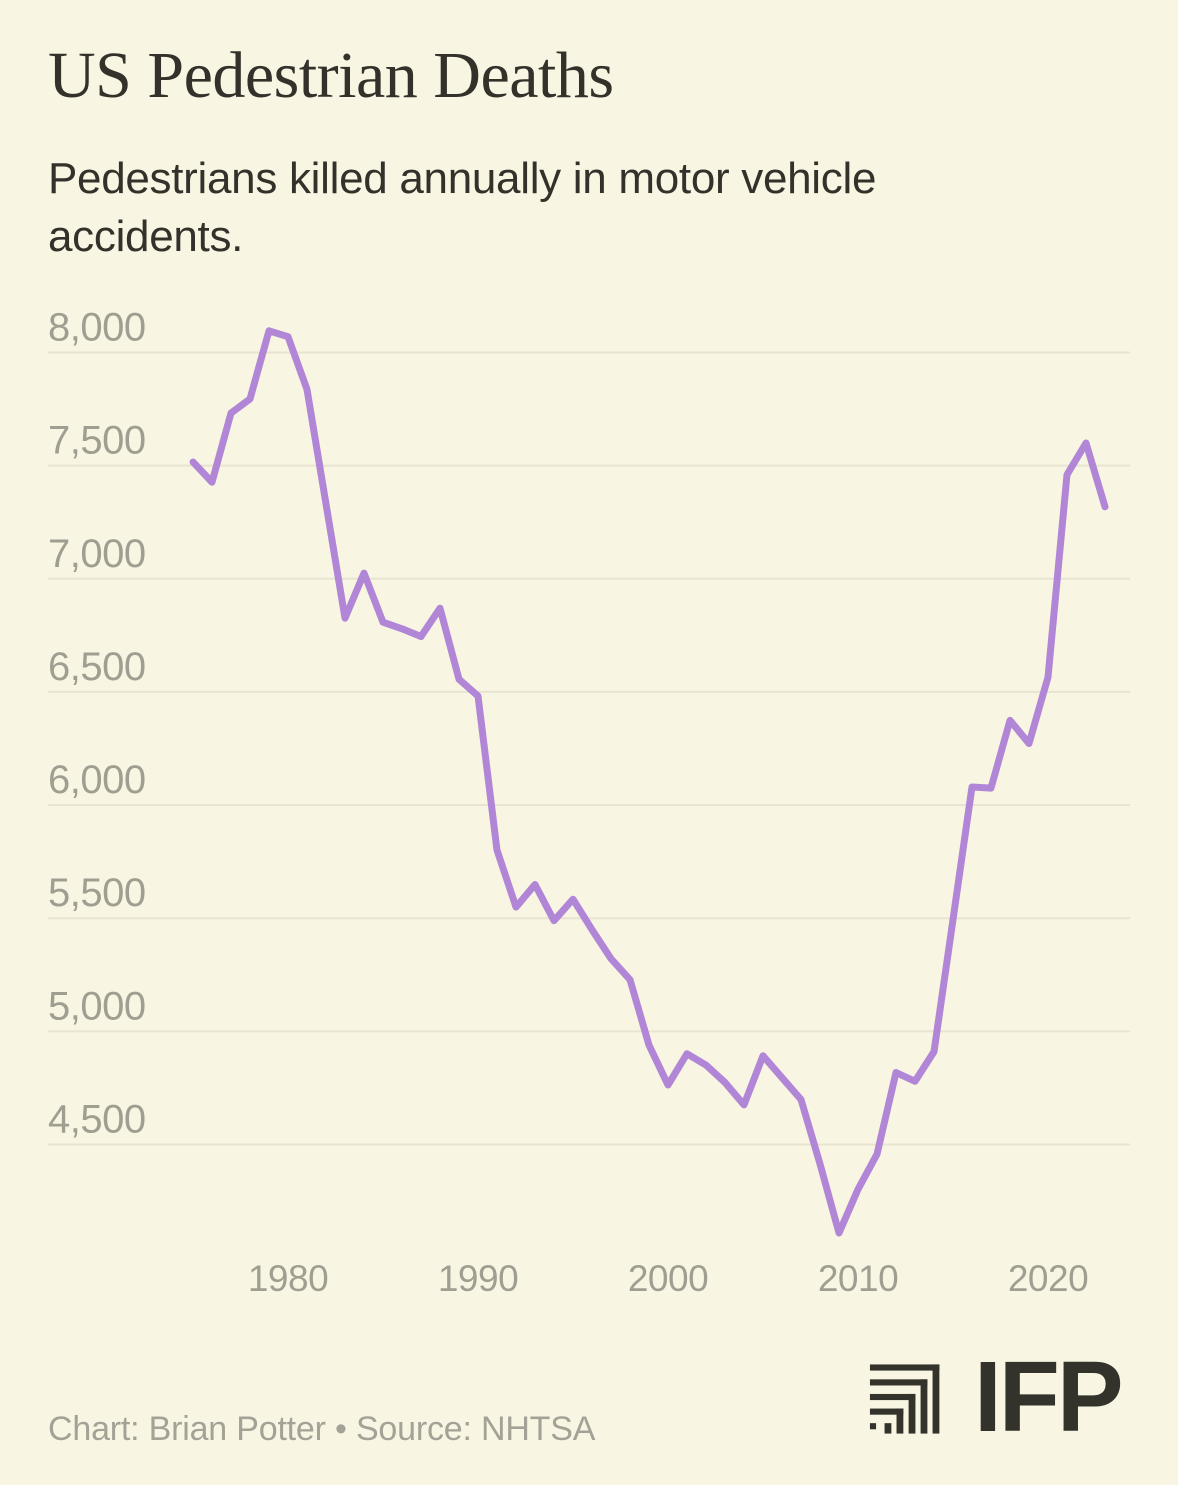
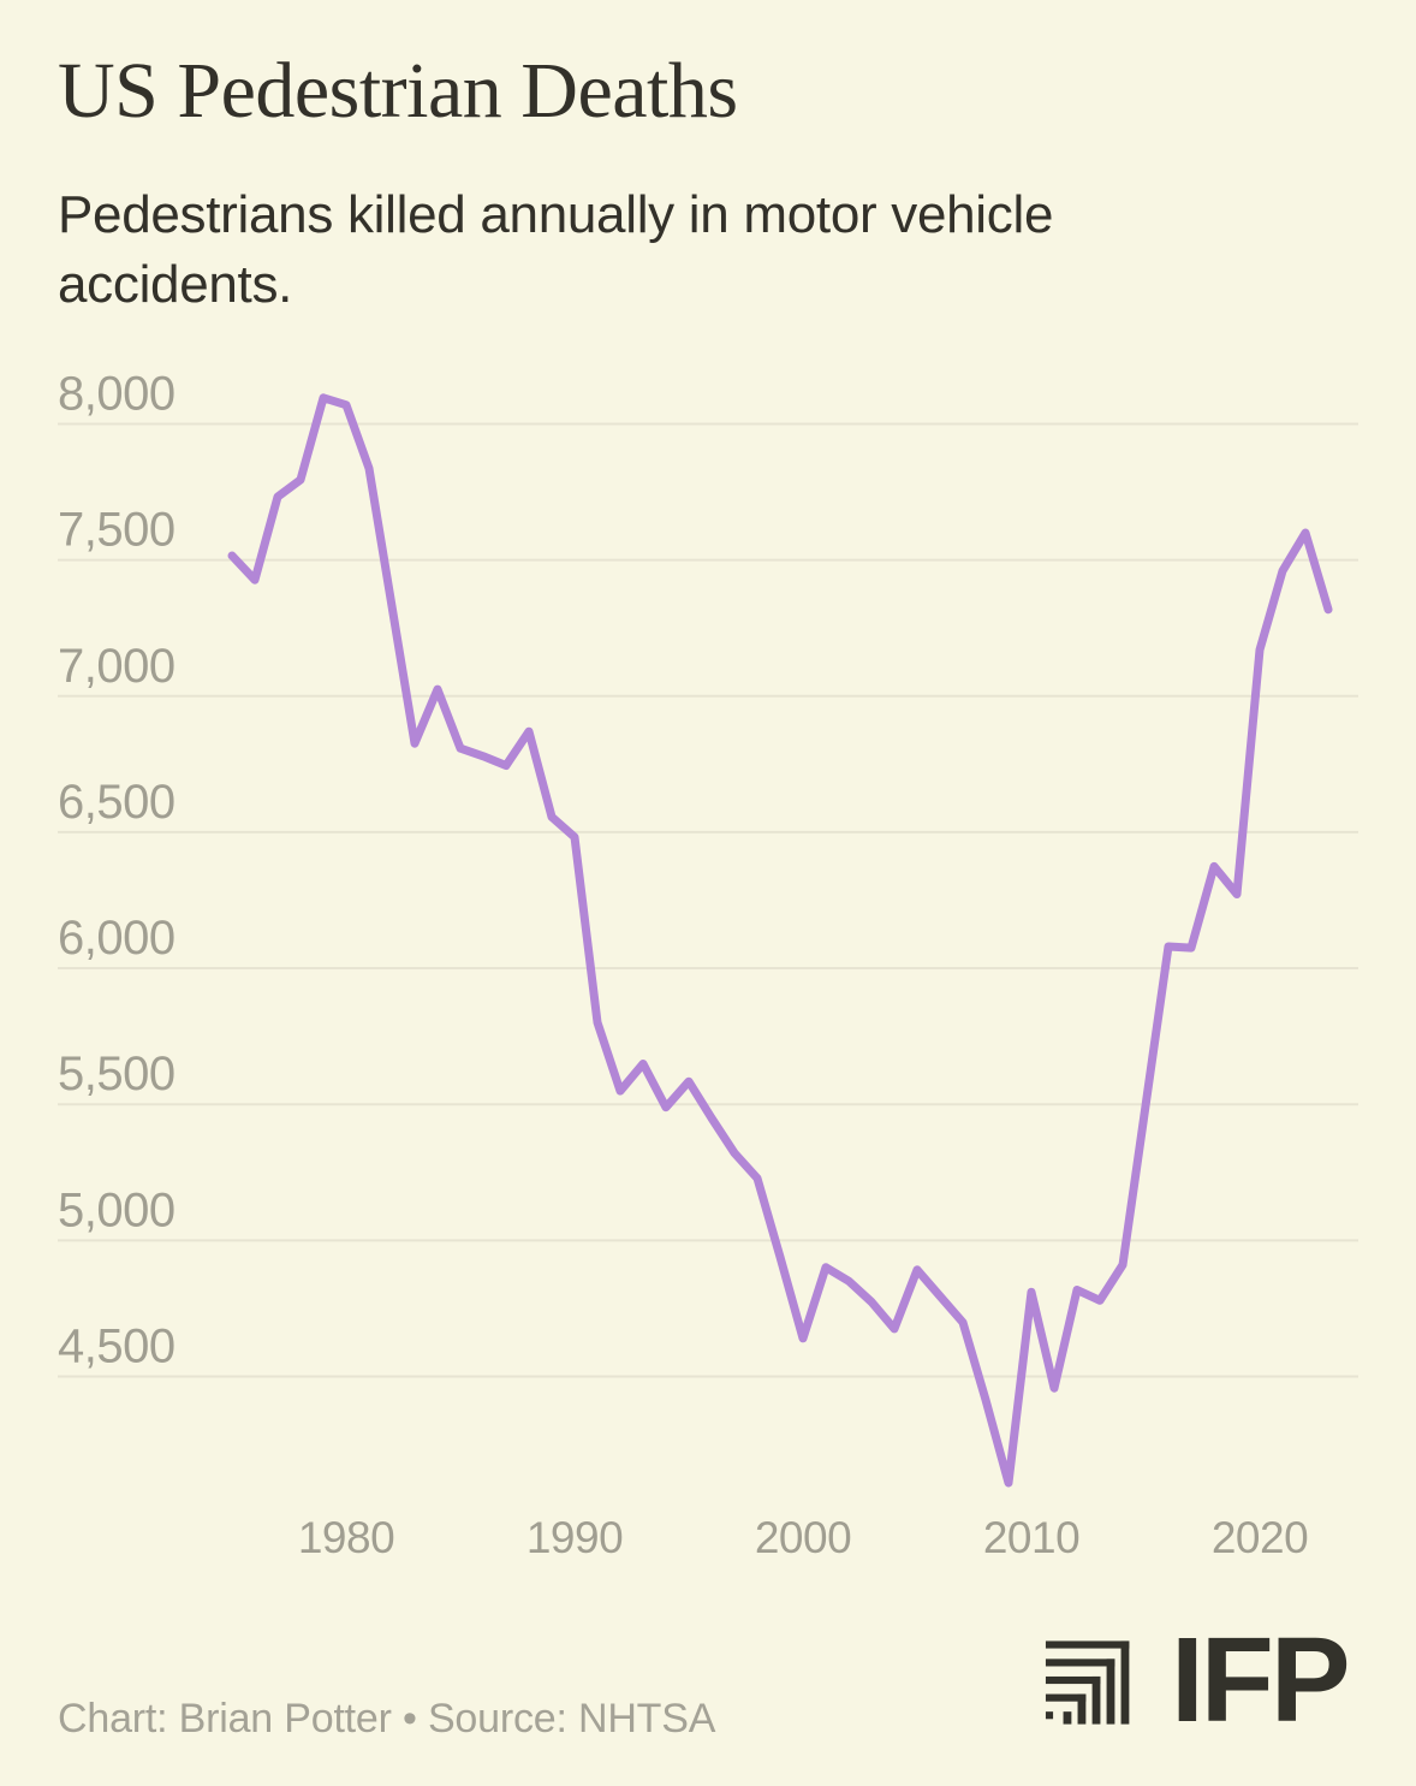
2000: 4760 -> 4640
2010: 4300 -> 4810
2020: 6560 -> 7170
